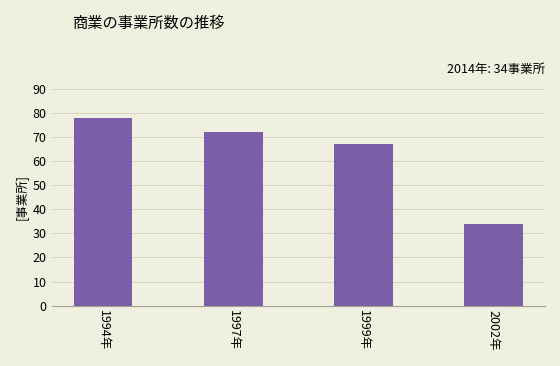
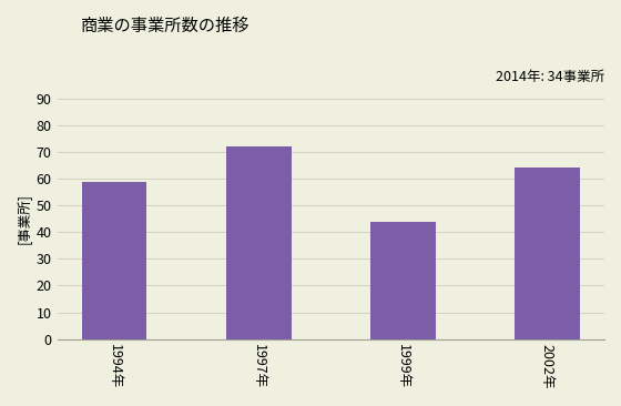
1994年: 78 -> 59
1999年: 67 -> 44
2002年: 34 -> 64
